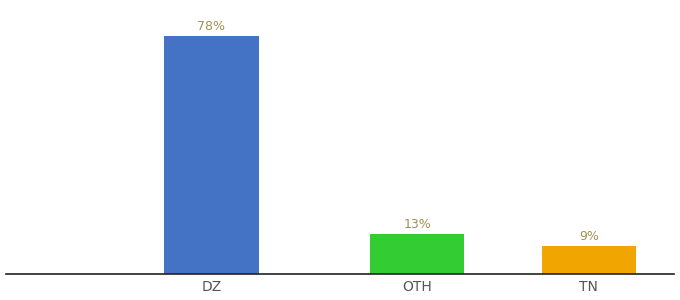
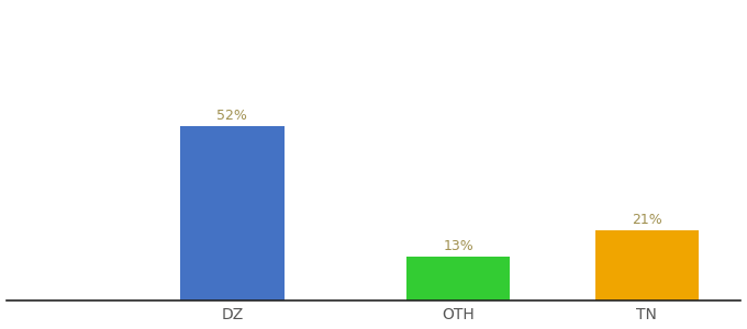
DZ: 78% -> 52%
TN: 9% -> 21%
